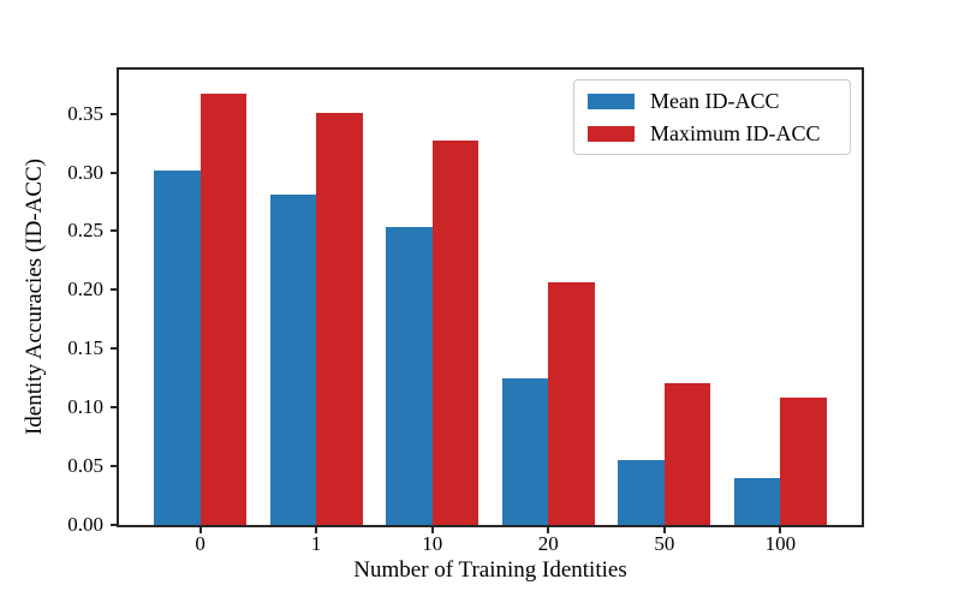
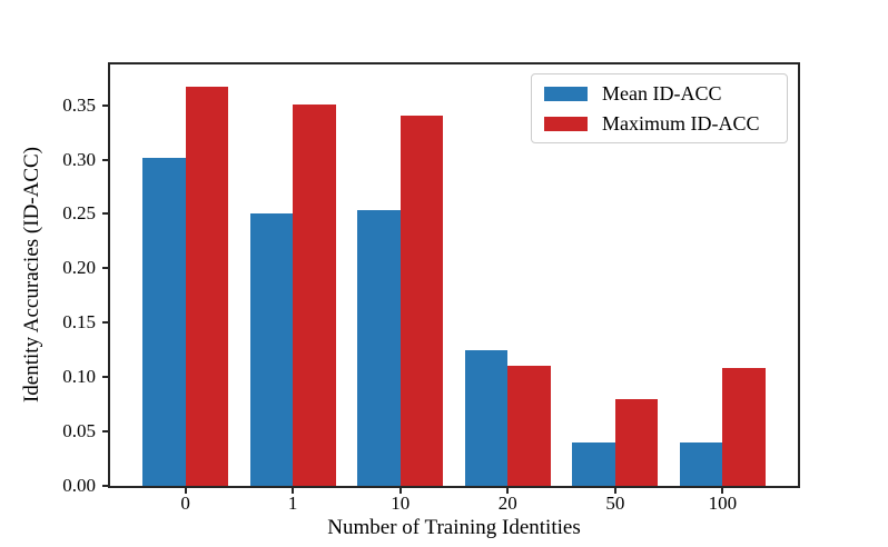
Mean ID-ACC/1: 0.28 -> 0.25
Maximum ID-ACC/10: 0.33 -> 0.34
Maximum ID-ACC/20: 0.21 -> 0.11
Mean ID-ACC/50: 0.06 -> 0.04
Maximum ID-ACC/50: 0.12 -> 0.08
